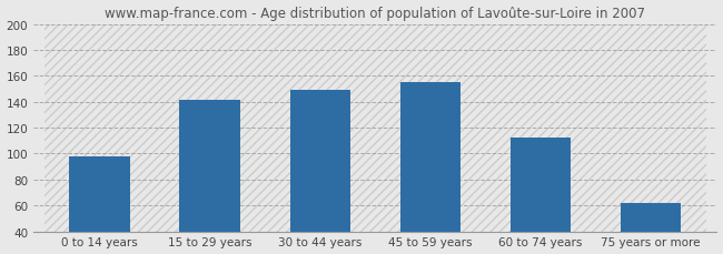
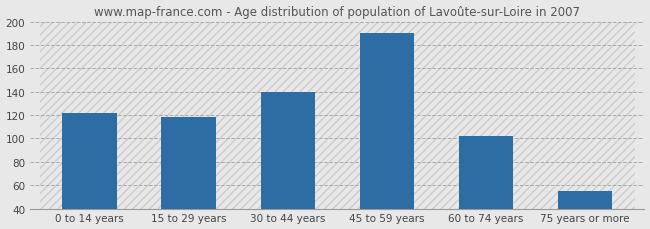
0 to 14 years: 98 -> 122
15 to 29 years: 141 -> 118
30 to 44 years: 149 -> 140
45 to 59 years: 155 -> 190
60 to 74 years: 112 -> 102
75 years or more: 62 -> 55
